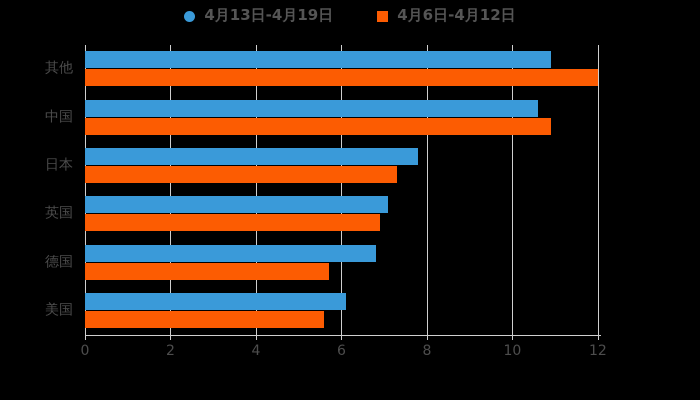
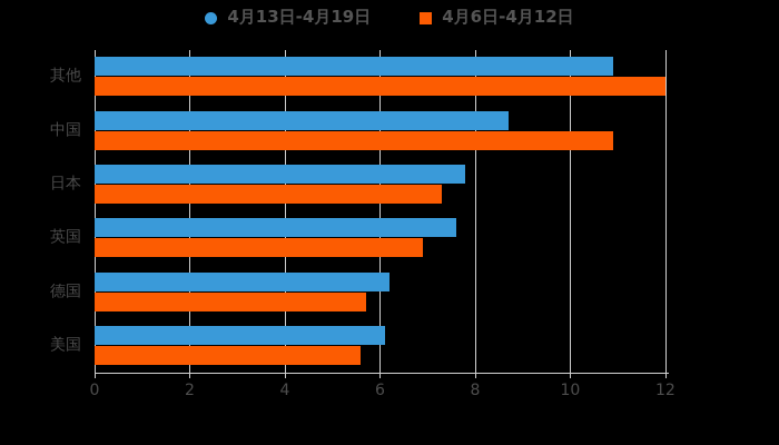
4月13日-4月19日/德国: 6.8 -> 6.2
4月13日-4月19日/英国: 7.1 -> 7.6
4月13日-4月19日/中国: 10.6 -> 8.7
